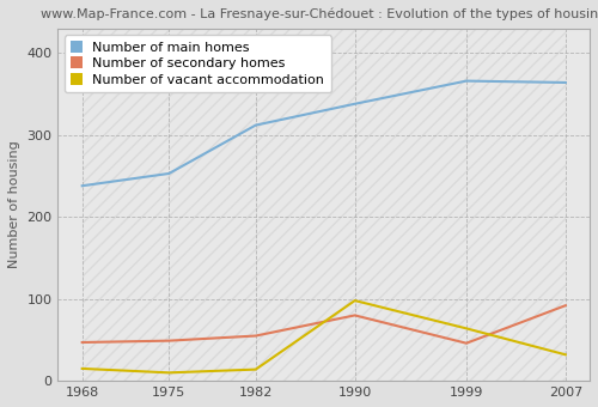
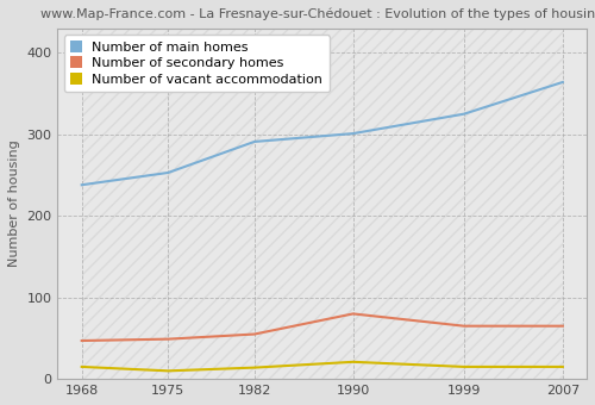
Number of main homes/1982: 312 -> 291
Number of main homes/1990: 338 -> 301
Number of vacant accommodation/1990: 98 -> 21
Number of main homes/1999: 366 -> 325
Number of secondary homes/1999: 46 -> 65
Number of vacant accommodation/1999: 64 -> 15
Number of secondary homes/2007: 92 -> 65
Number of vacant accommodation/2007: 32 -> 15
